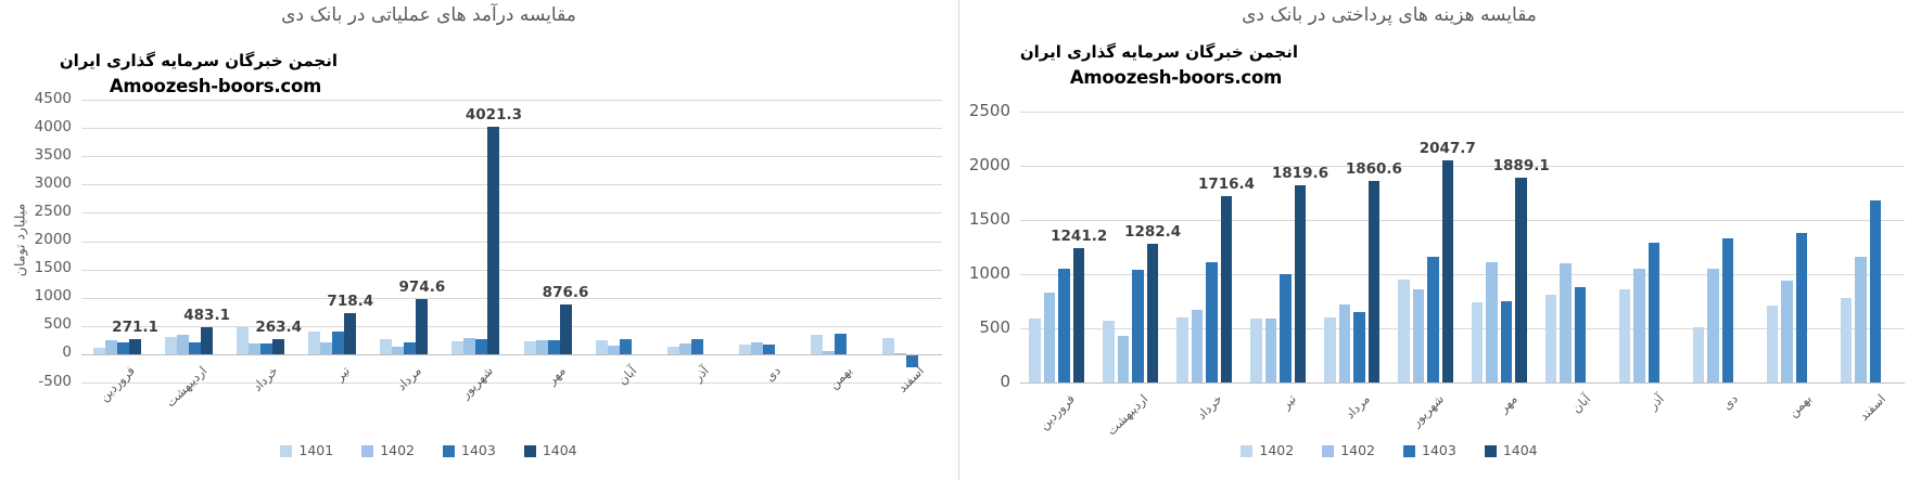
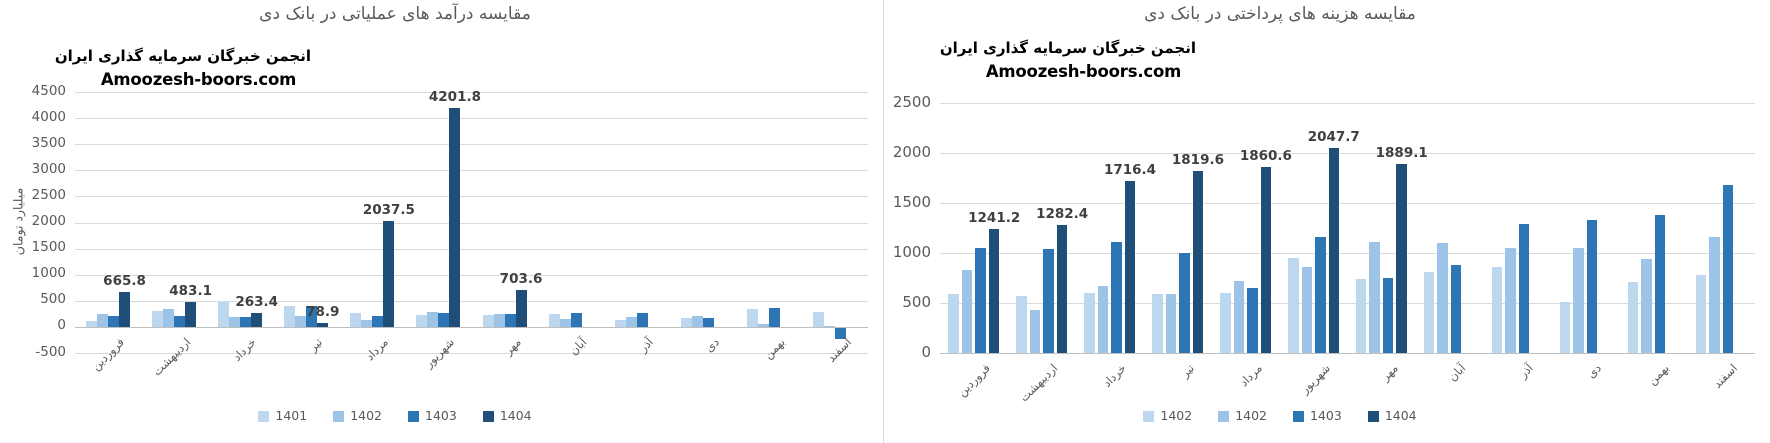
مقایسه درآمد های عملیاتی در بانک دی/1404/فروردین: 271.1 -> 665.8
مقایسه درآمد های عملیاتی در بانک دی/1404/تیر: 718.4 -> 78.9
مقایسه درآمد های عملیاتی در بانک دی/1404/مرداد: 974.6 -> 2037.5
مقایسه درآمد های عملیاتی در بانک دی/1404/شهریور: 4021.3 -> 4201.8
مقایسه درآمد های عملیاتی در بانک دی/1404/مهر: 876.6 -> 703.6
